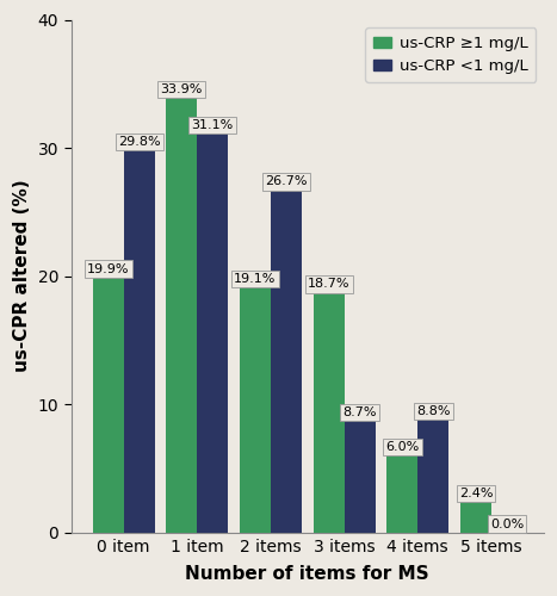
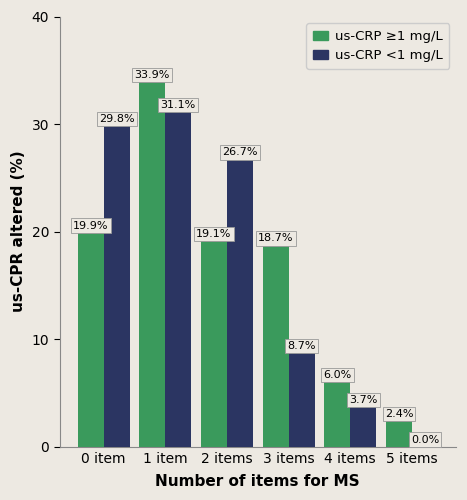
us-CRP <1 mg/L/4 items: 8.8% -> 3.7%
